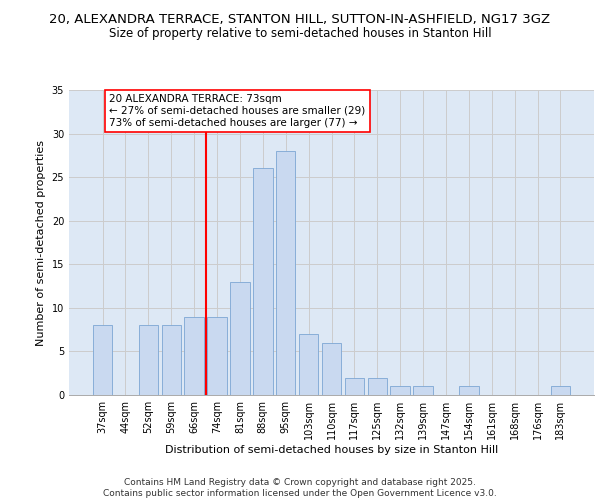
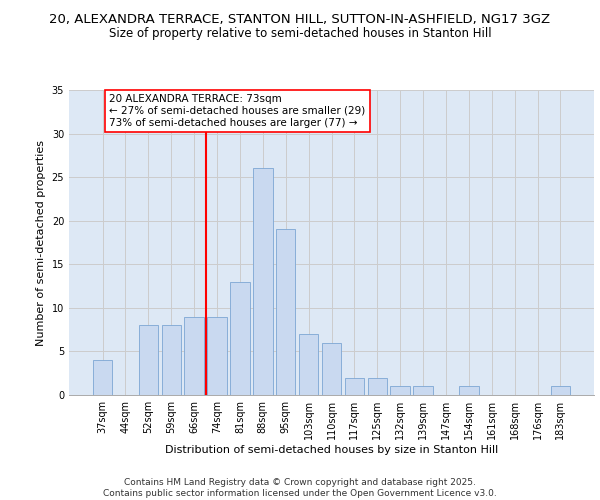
37sqm: 8 -> 4
95sqm: 28 -> 19
